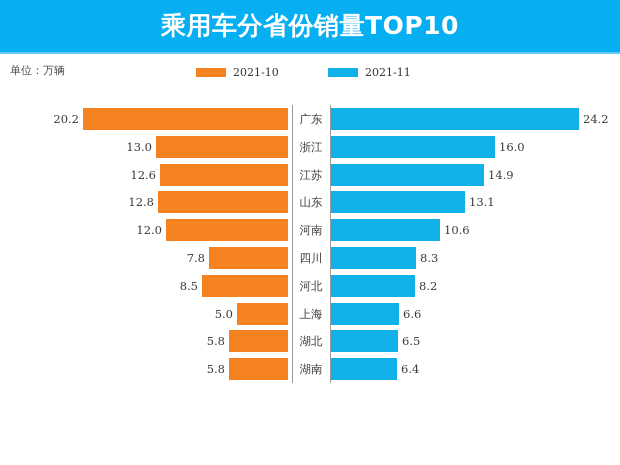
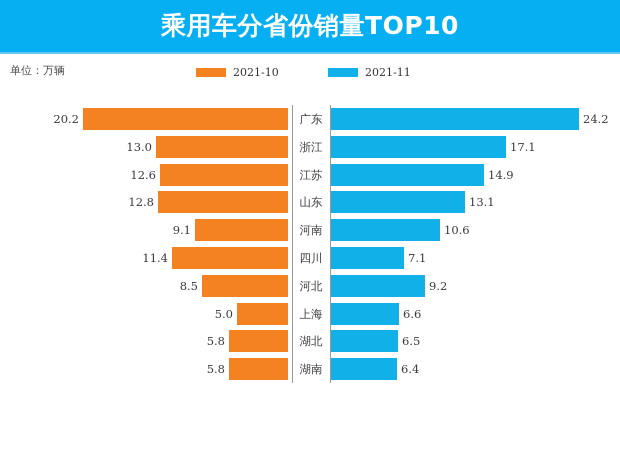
2021-11/浙江: 16.0 -> 17.1
2021-10/河南: 12.0 -> 9.1
2021-10/四川: 7.8 -> 11.4
2021-11/四川: 8.3 -> 7.1
2021-11/河北: 8.2 -> 9.2
